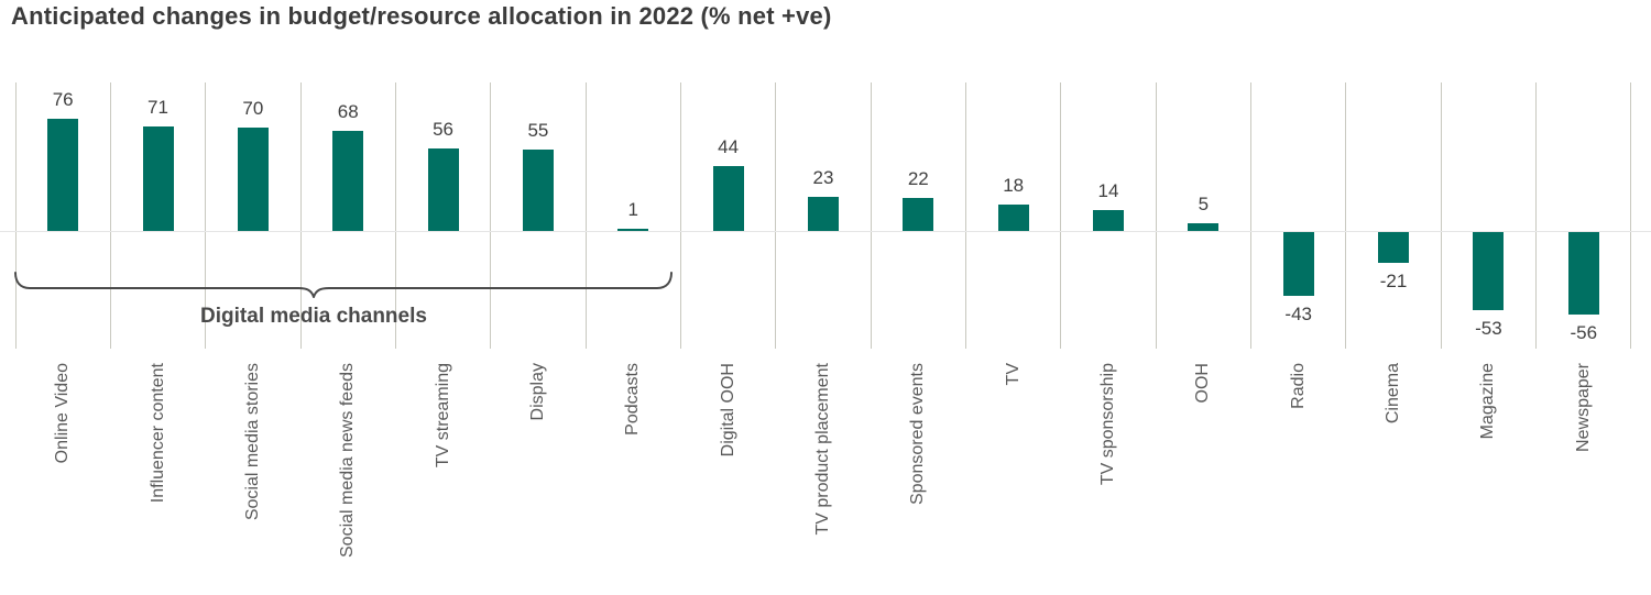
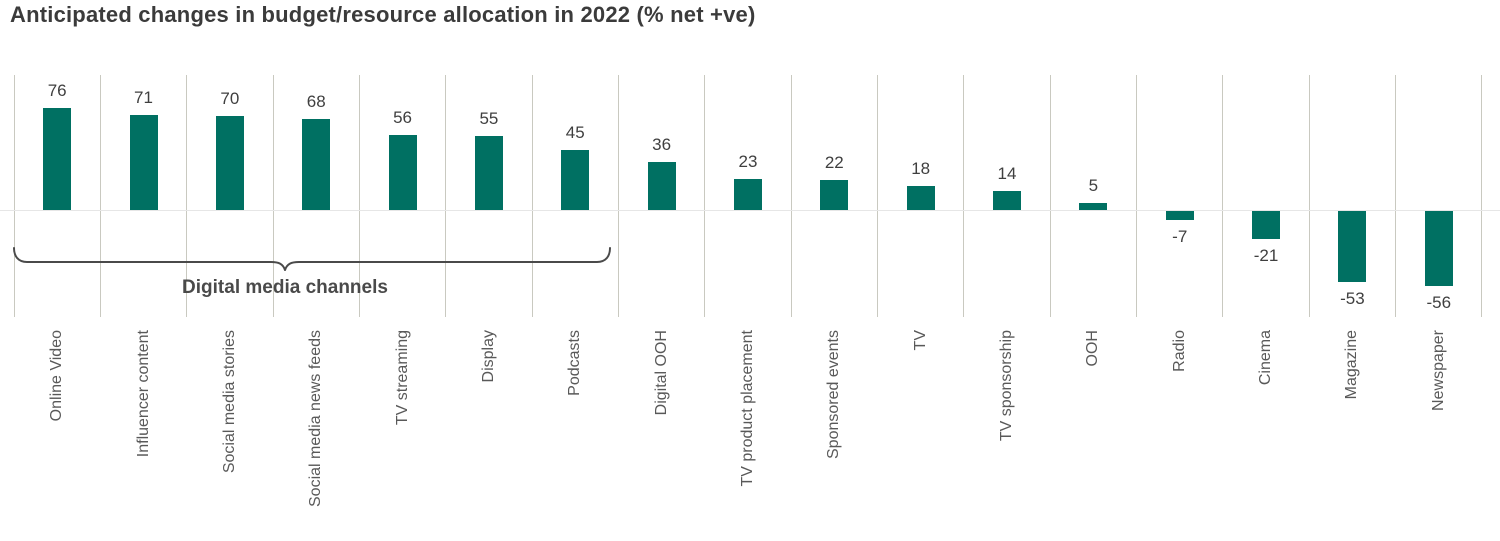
Podcasts: 1 -> 45
Digital OOH: 44 -> 36
Radio: -43 -> -7
